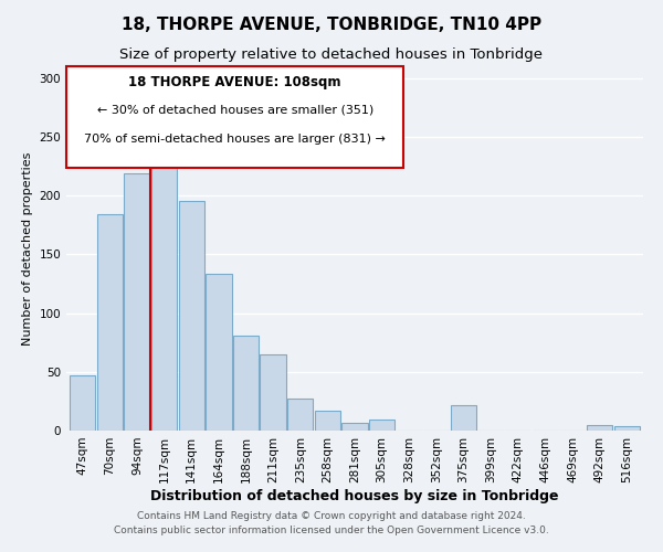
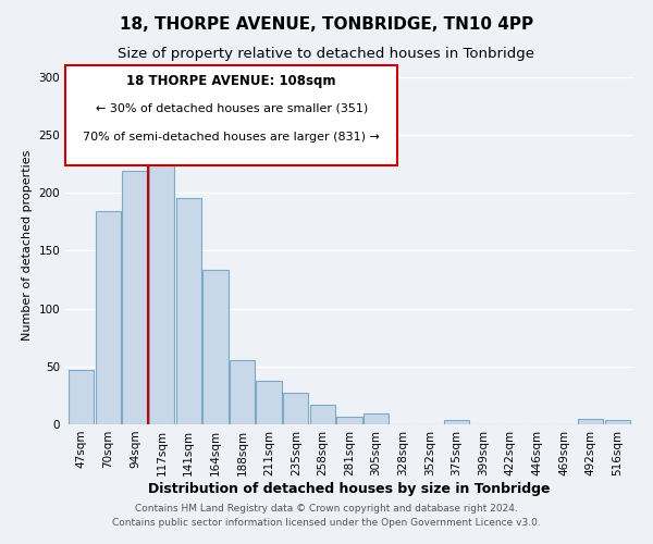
188sqm: 81 -> 55
211sqm: 65 -> 38
375sqm: 22 -> 4
